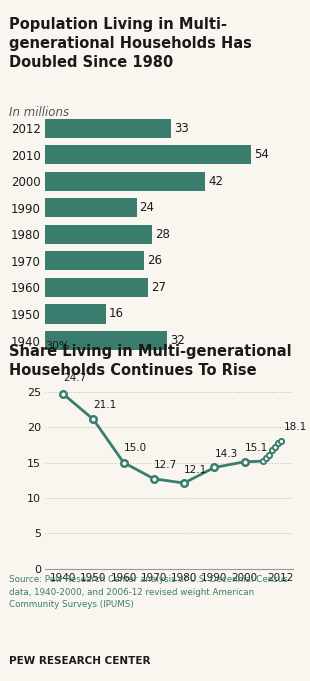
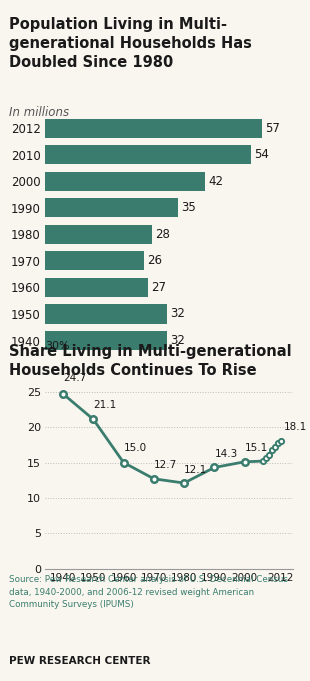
2012: 33 -> 57
1990: 24 -> 35
1950: 16 -> 32
